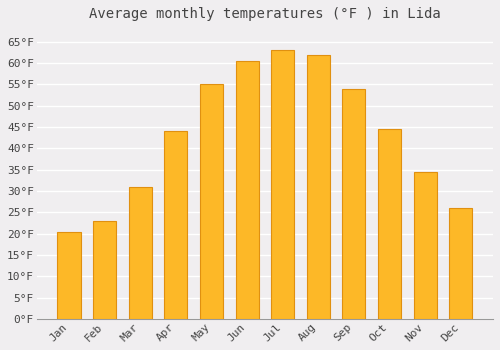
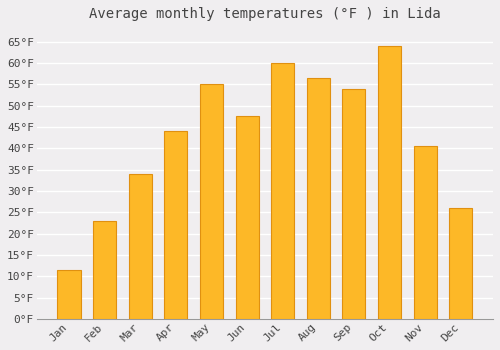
Jan: 20.5°F -> 11.5°F
Mar: 31.0°F -> 34.0°F
Jun: 60.5°F -> 47.5°F
Jul: 63.0°F -> 60.0°F
Aug: 62.0°F -> 56.5°F
Oct: 44.5°F -> 64.0°F
Nov: 34.5°F -> 40.5°F
